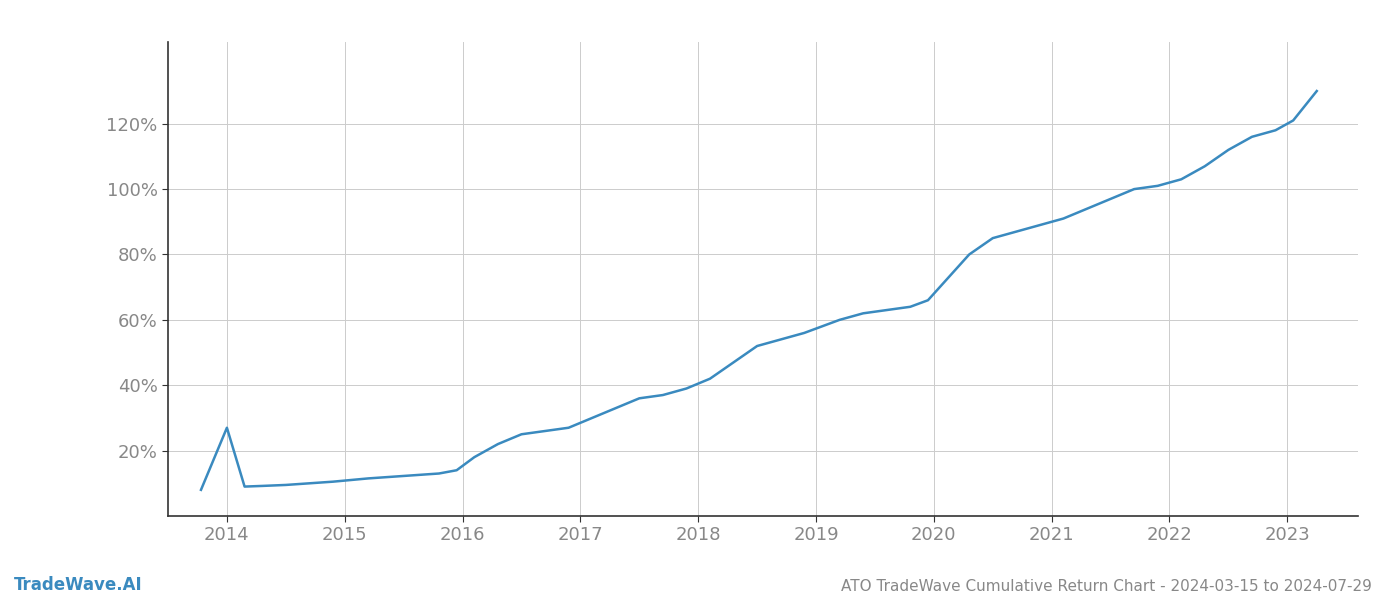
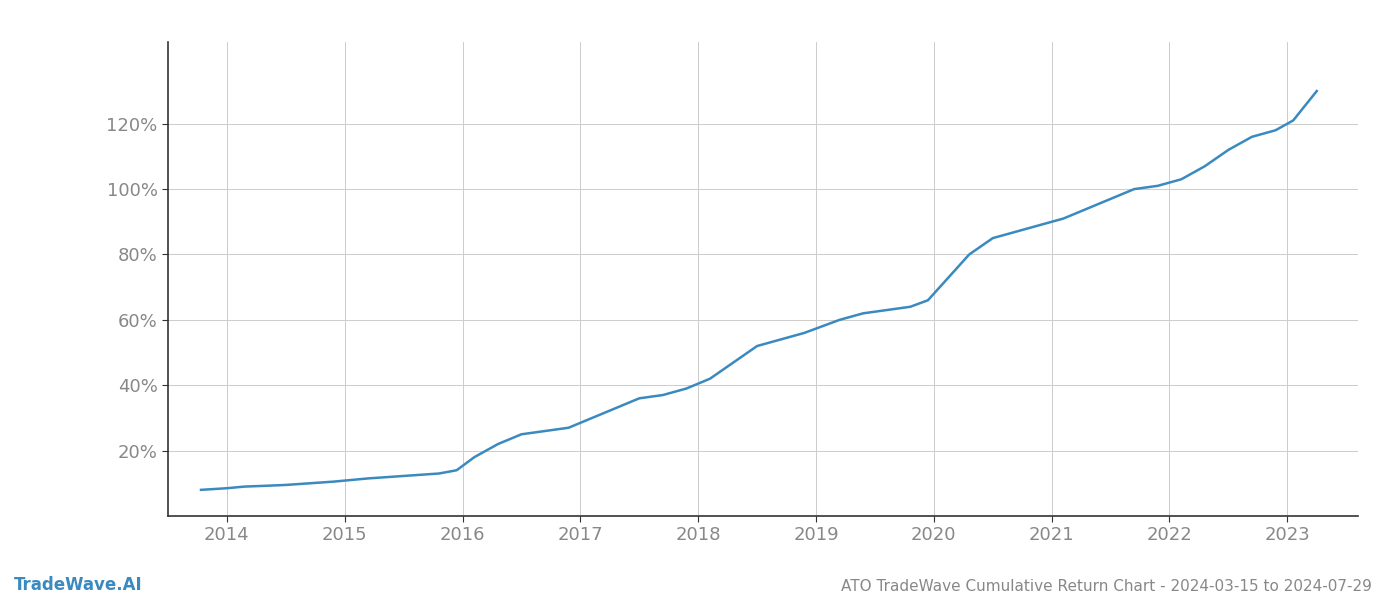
2014: 27.0% -> 8.5%
